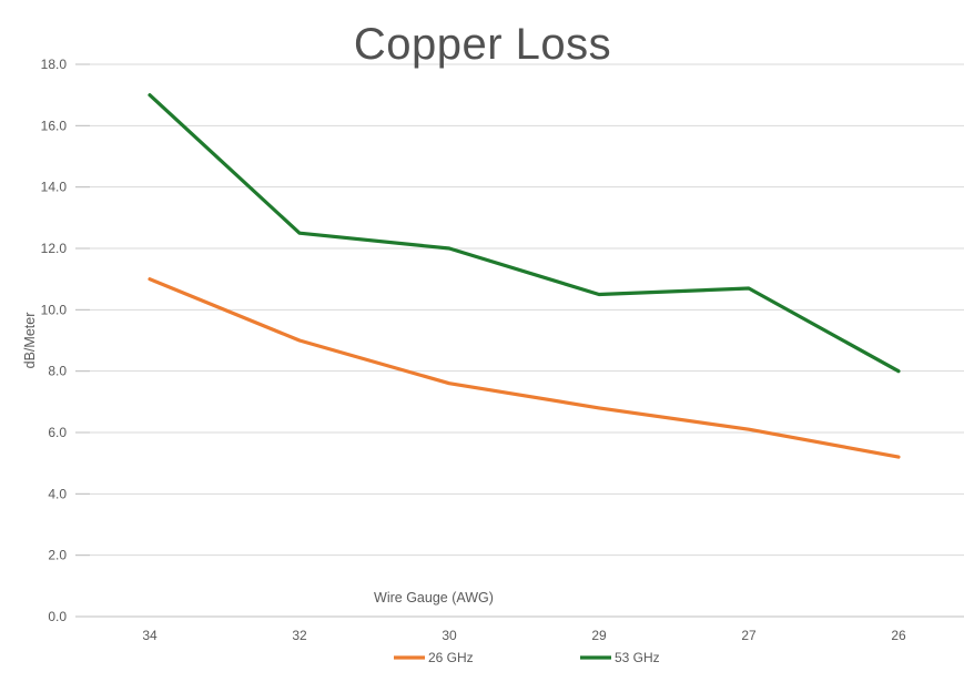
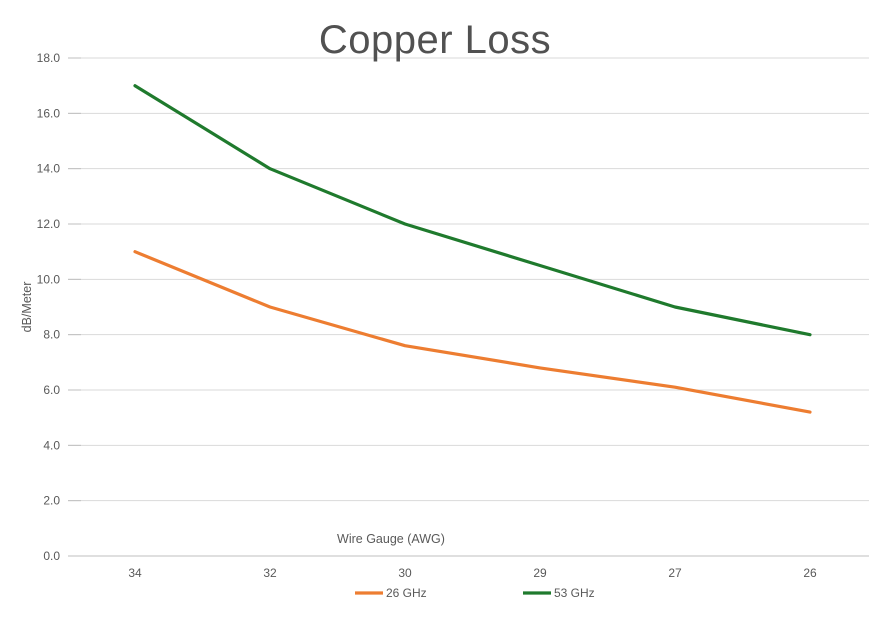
53 GHz/32: 12.5 -> 14.0
53 GHz/27: 10.7 -> 9.0
